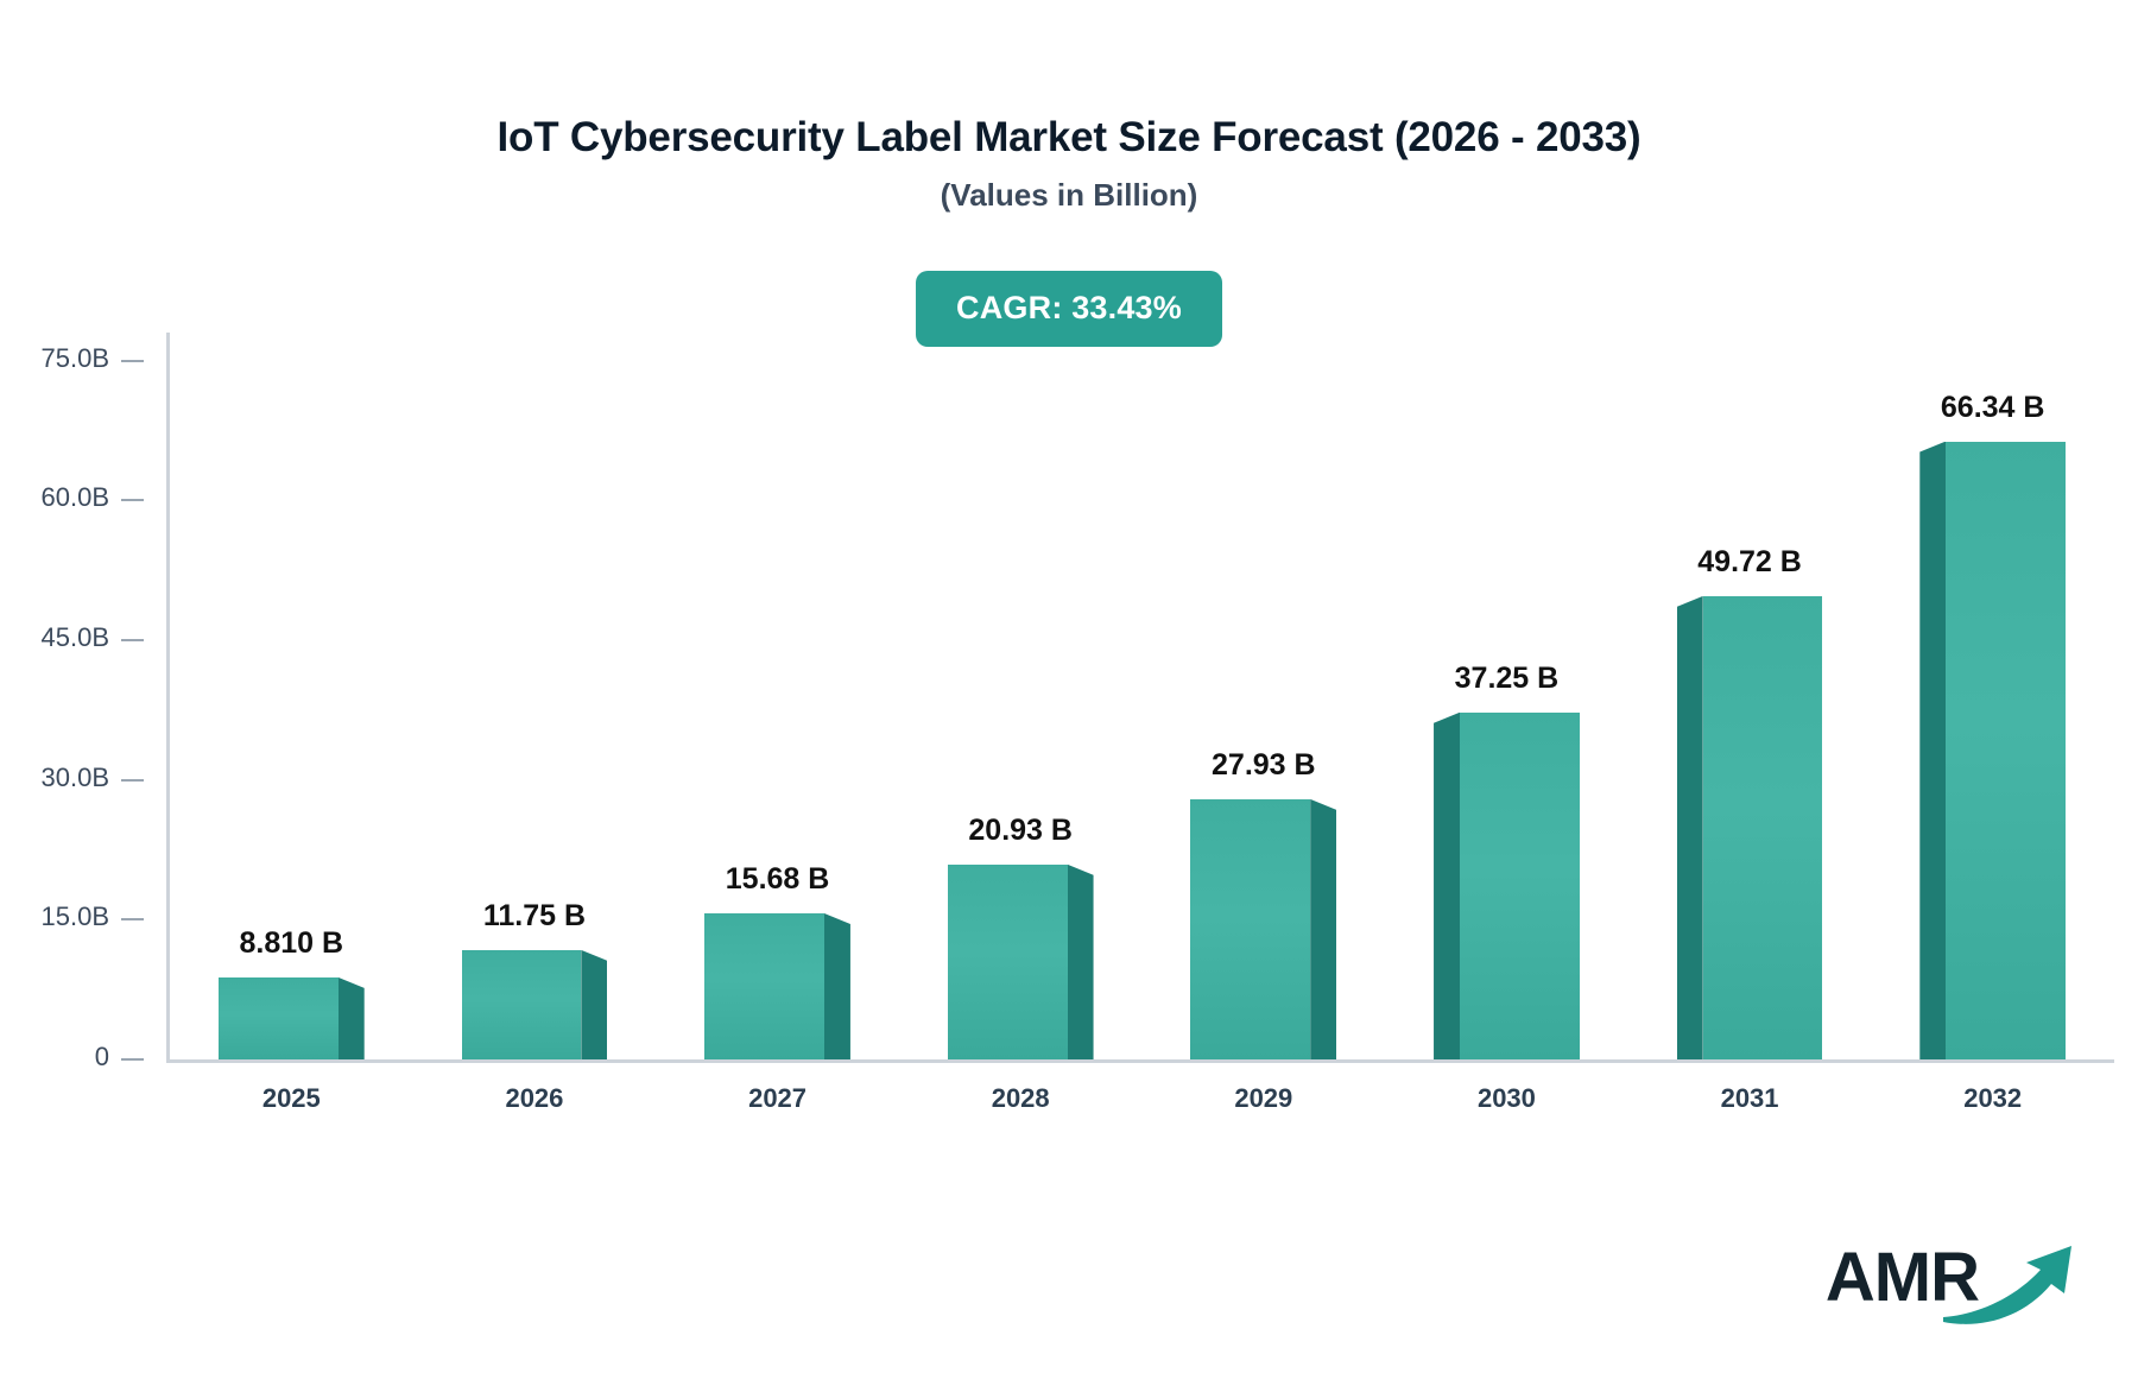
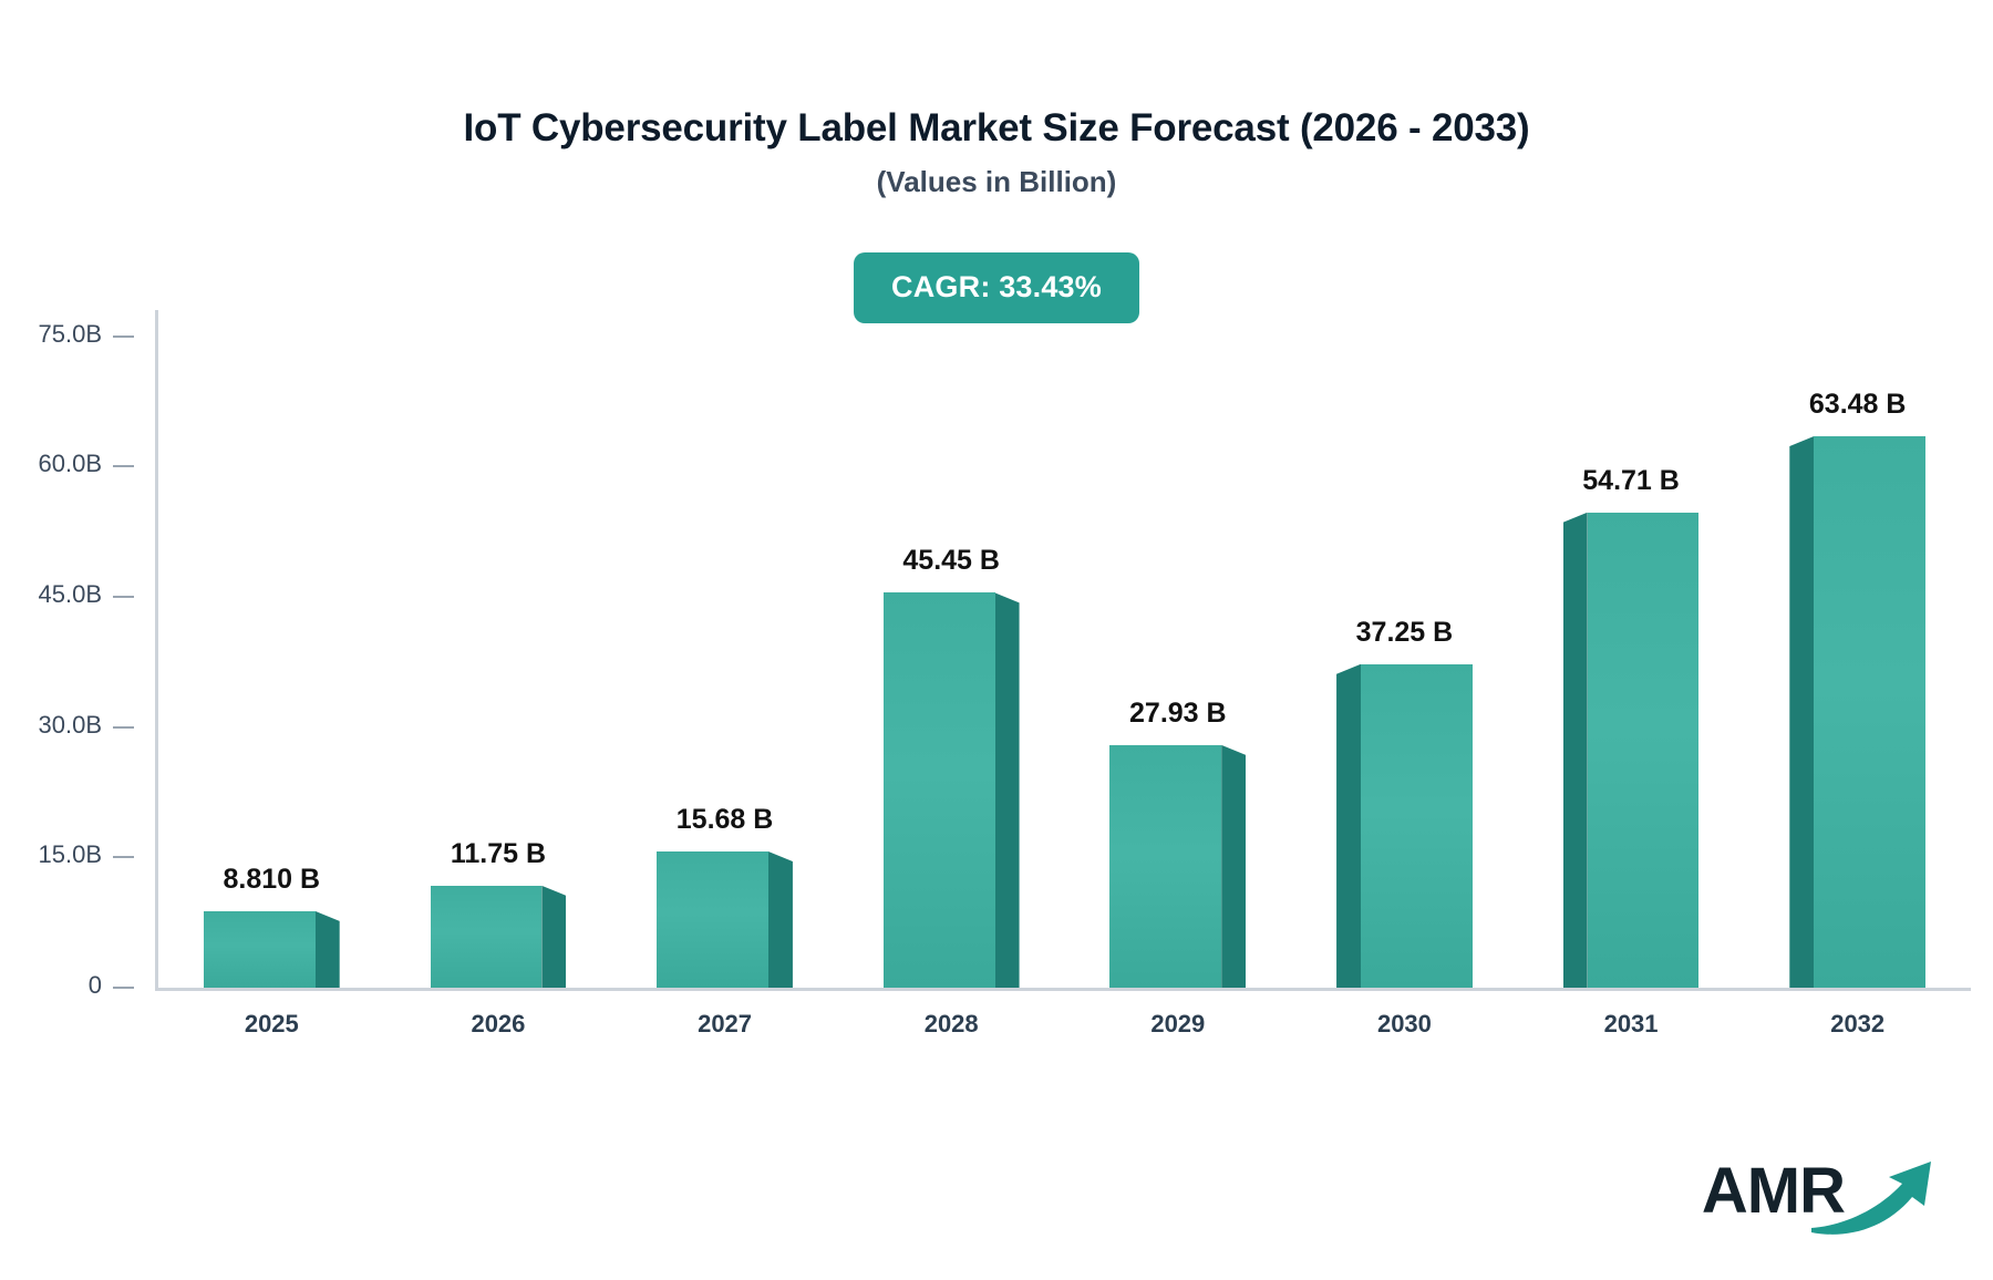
2028: 20.93 -> 45.45
2031: 49.72 -> 54.71
2032: 66.34 -> 63.48
